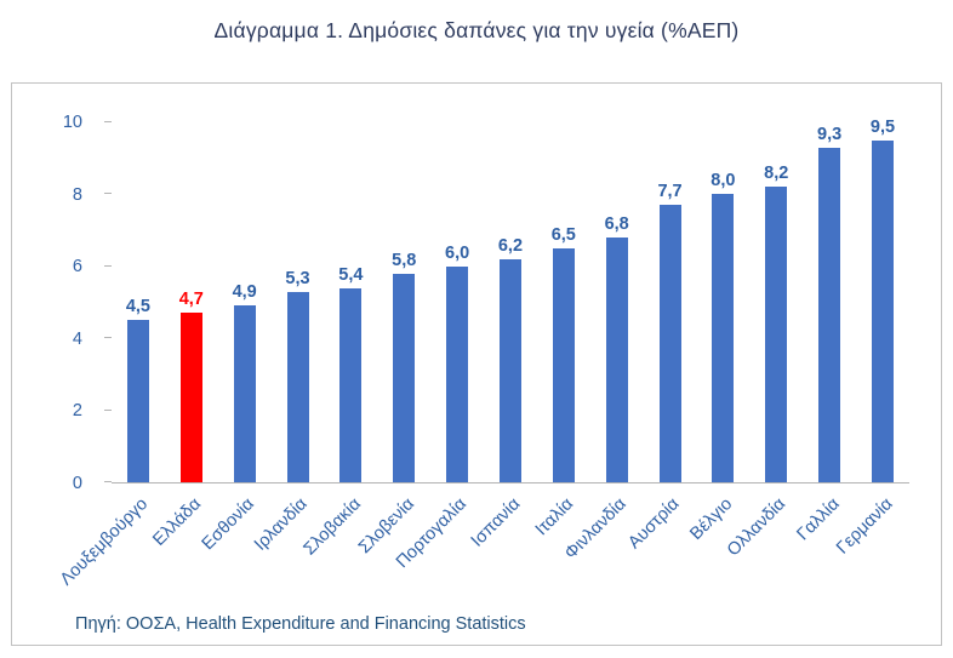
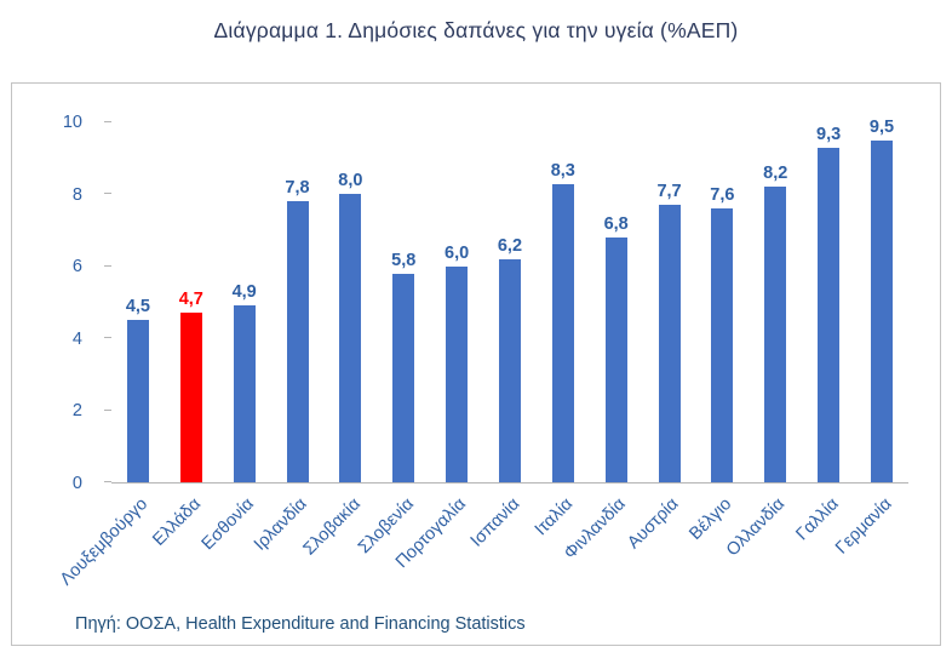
Ιρλανδία: 5,3 -> 7,8
Σλοβακία: 5,4 -> 8,0
Ιταλία: 6,5 -> 8,3
Βέλγιο: 8,0 -> 7,6
